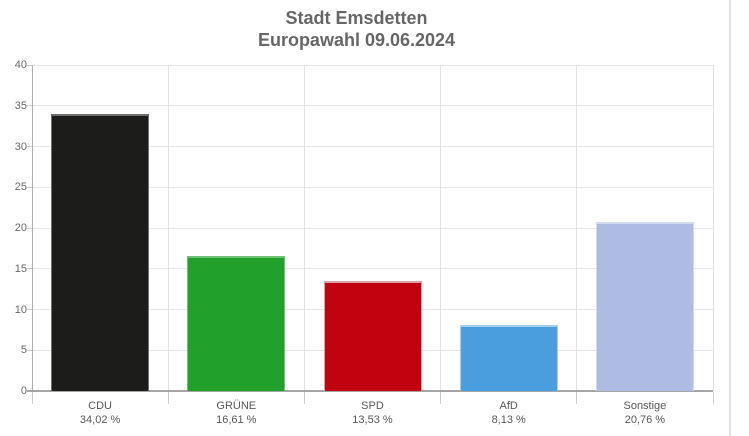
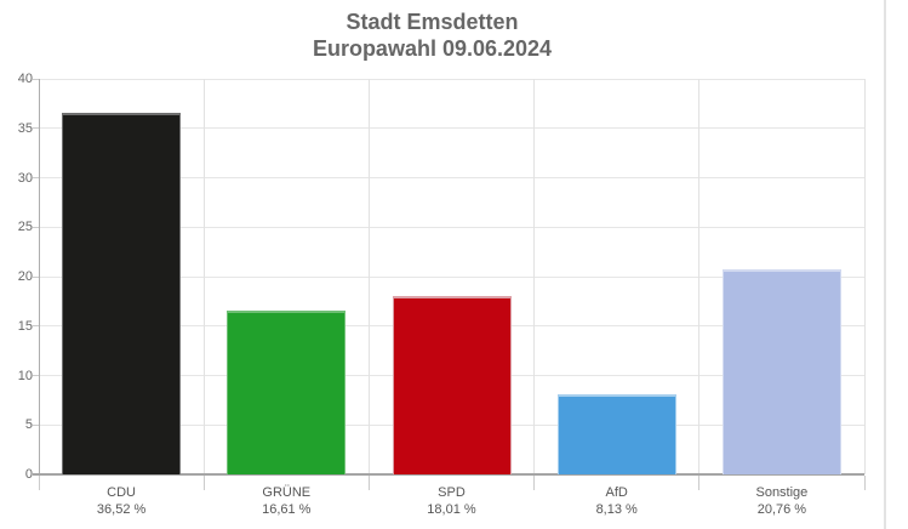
CDU: 34,02 -> 36,52
SPD: 13,53 -> 18,01
